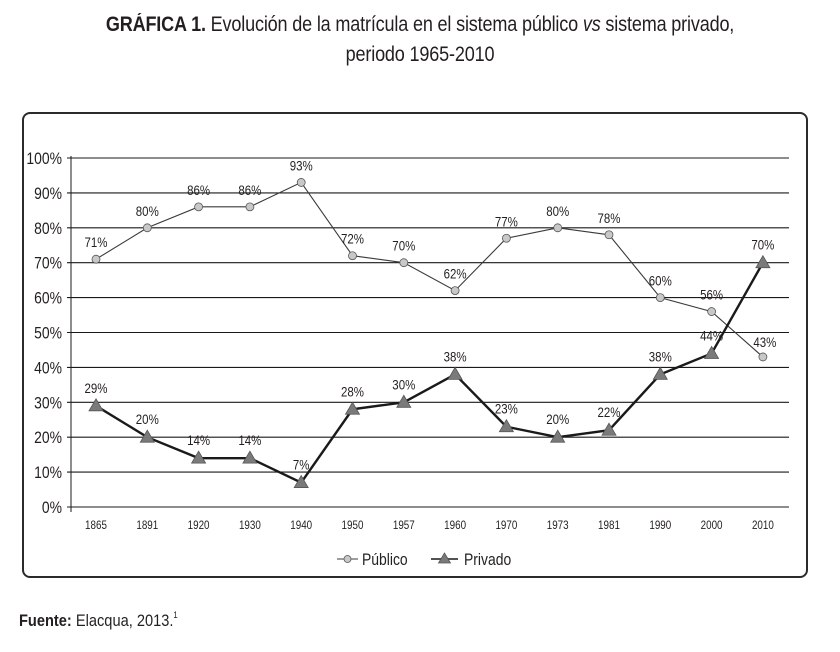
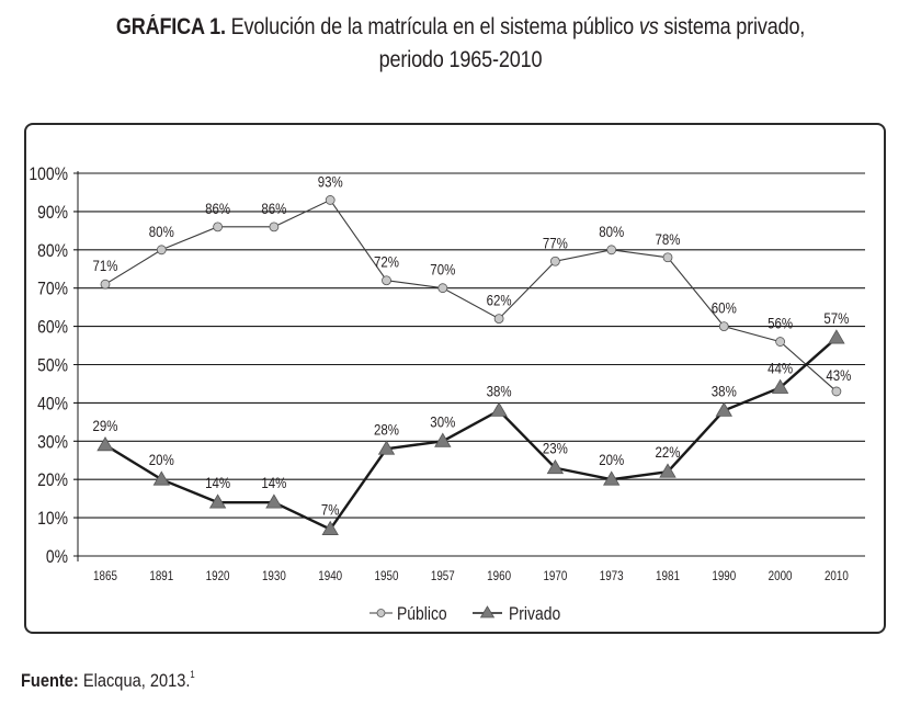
Privado/2010: 70% -> 57%
